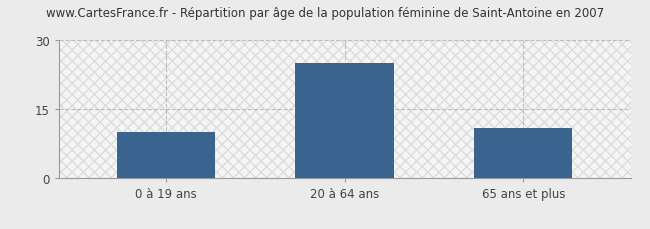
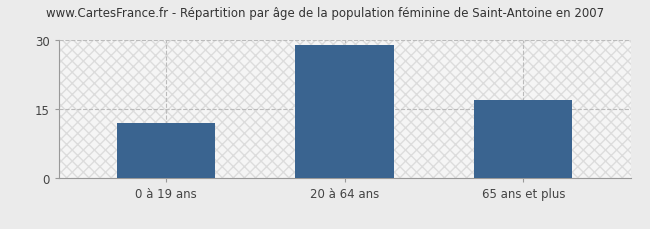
0 à 19 ans: 10 -> 12
20 à 64 ans: 25 -> 29
65 ans et plus: 11 -> 17
